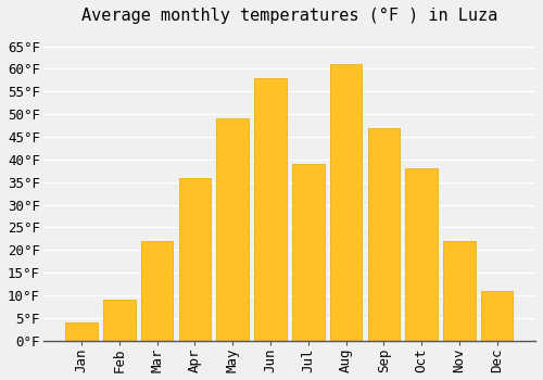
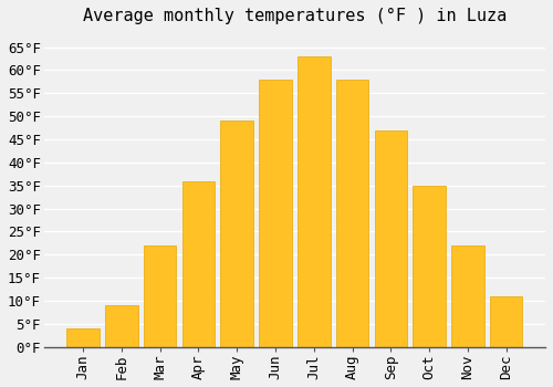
Jul: 39°F -> 63°F
Aug: 61°F -> 58°F
Oct: 38°F -> 35°F
